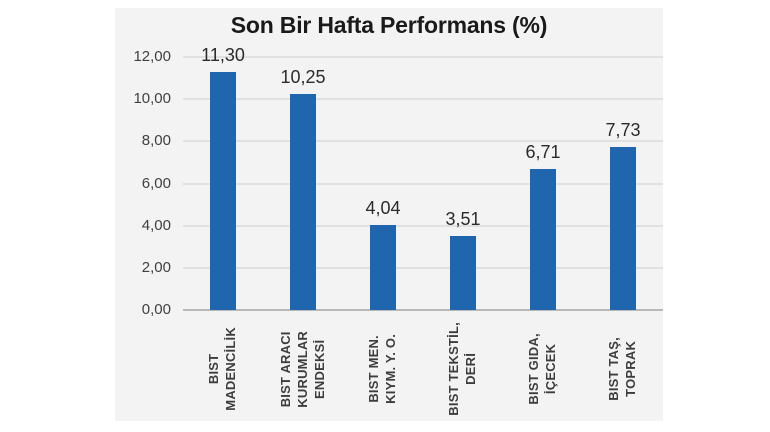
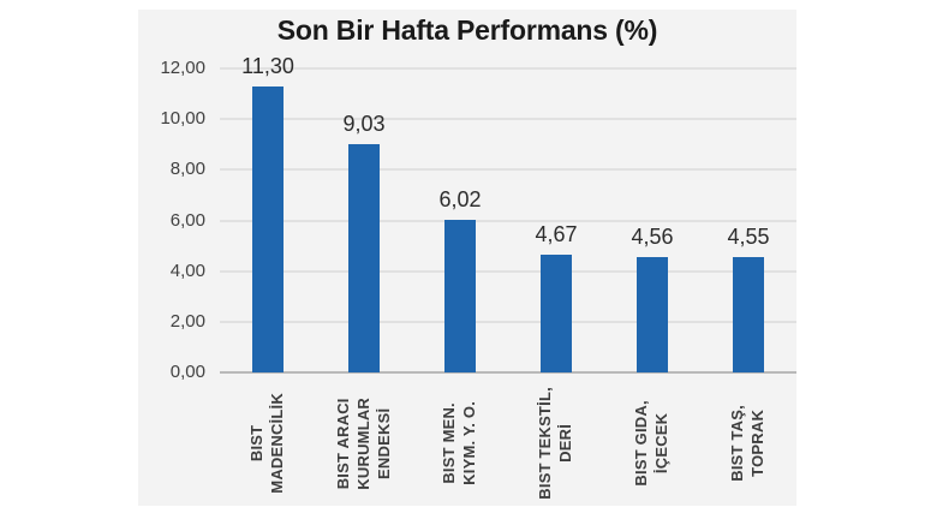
BIST ARACI KURUMLAR ENDEKSİ: 10,25 -> 9,03
BIST MEN. KIYM. Y. O.: 4,04 -> 6,02
BIST TEKSTİL, DERİ: 3,51 -> 4,67
BIST GIDA, İÇECEK: 6,71 -> 4,56
BIST TAŞ, TOPRAK: 7,73 -> 4,55
